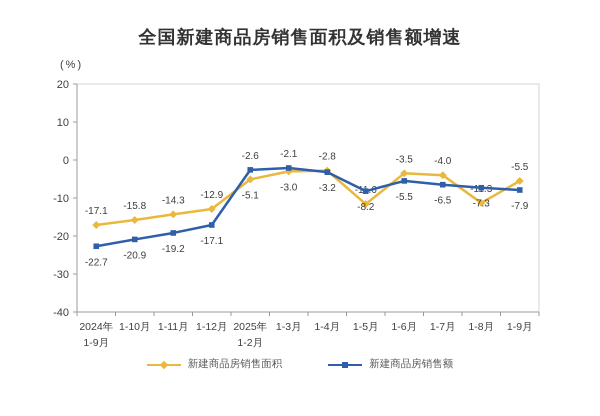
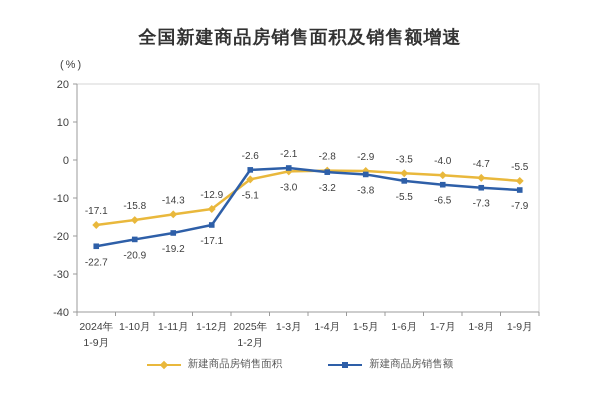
新建商品房销售面积/1-5月: -11.6 -> -2.9
新建商品房销售额/1-5月: -8.2 -> -3.8
新建商品房销售面积/1-8月: -11.3 -> -4.7
